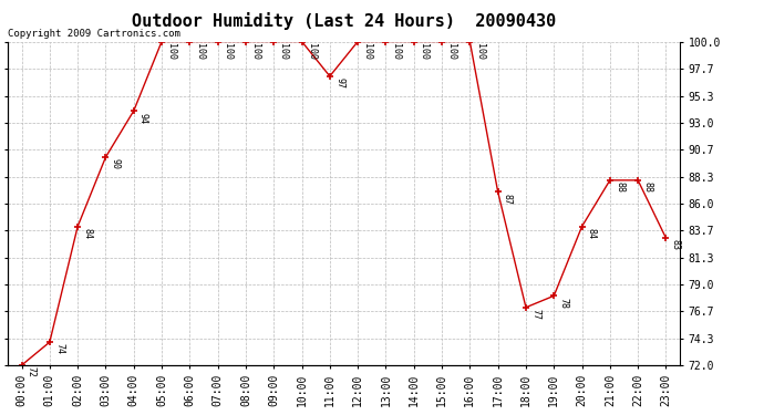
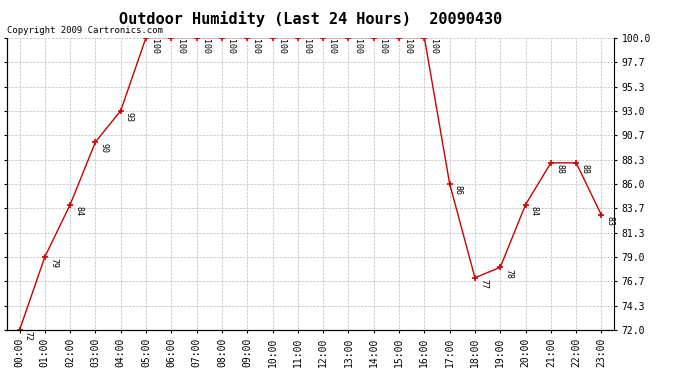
01:00: 74 -> 79
04:00: 94 -> 93
11:00: 97 -> 100
17:00: 87 -> 86
